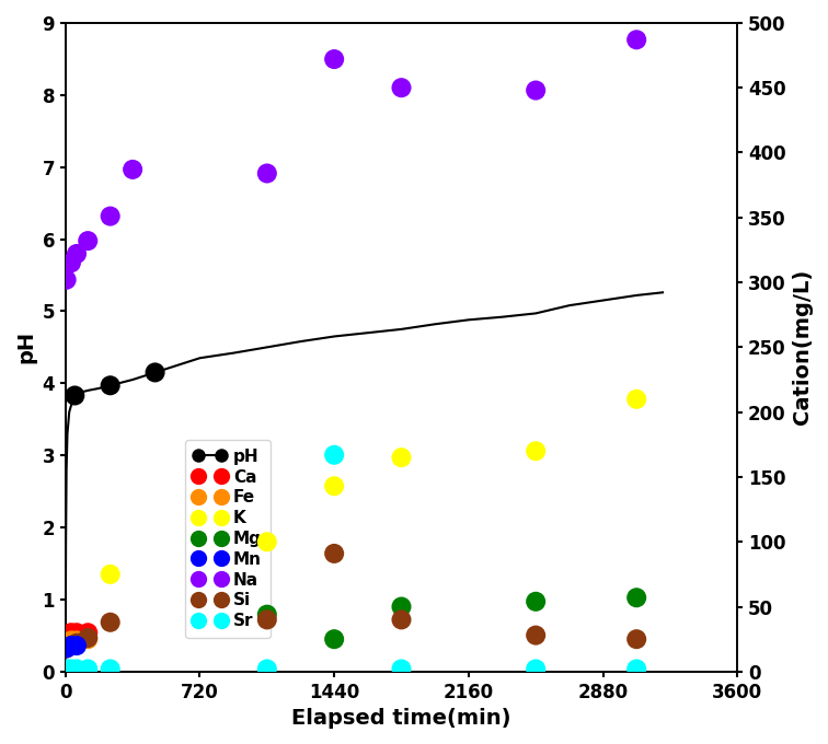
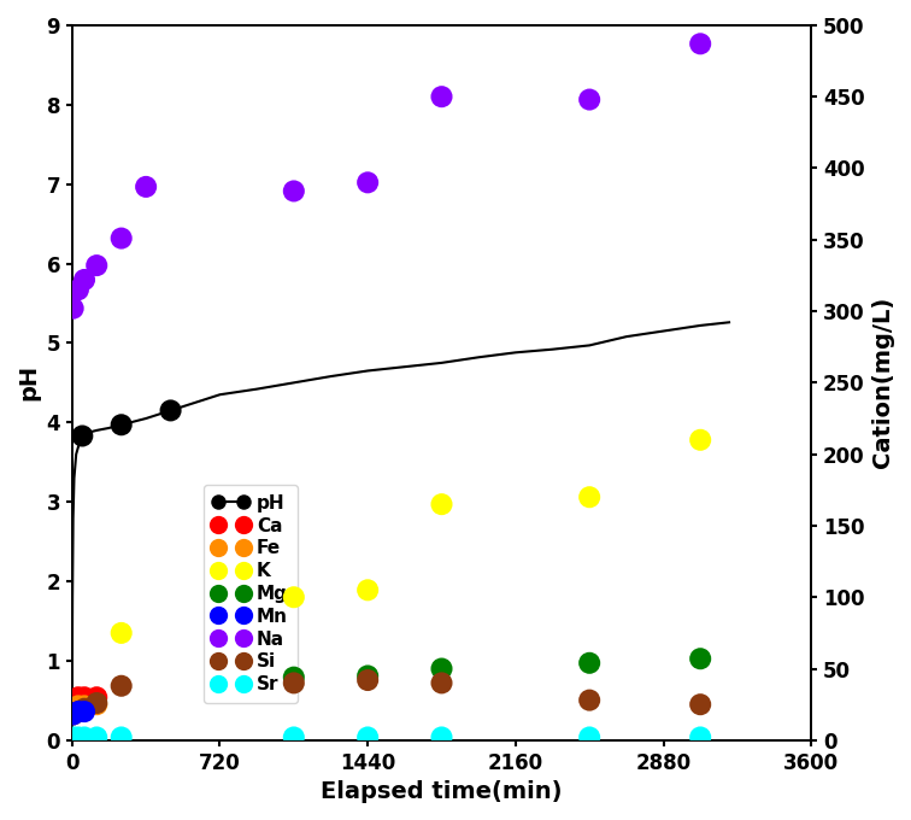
Na/1440: 472 -> 390
K/1440: 143 -> 105
Mg/1440: 25 -> 45
Si/1440: 91 -> 42
Sr/1440: 167 -> 2
